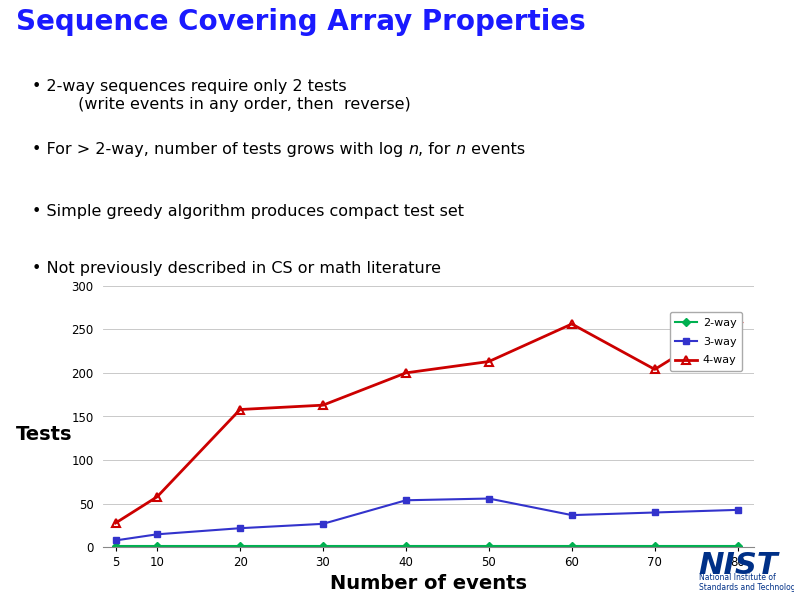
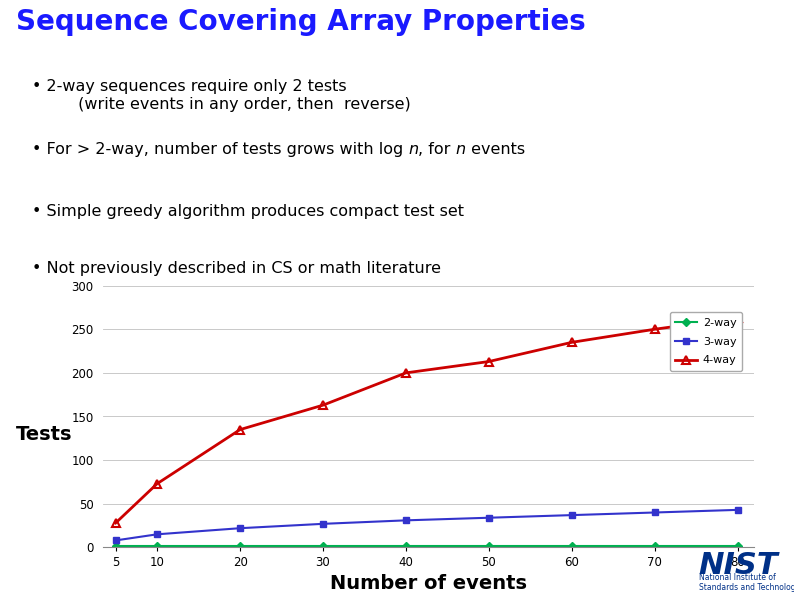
4-way/10: 58 -> 73
4-way/20: 158 -> 135
3-way/40: 54 -> 31
3-way/50: 56 -> 34
4-way/60: 256 -> 235
4-way/70: 204 -> 250
